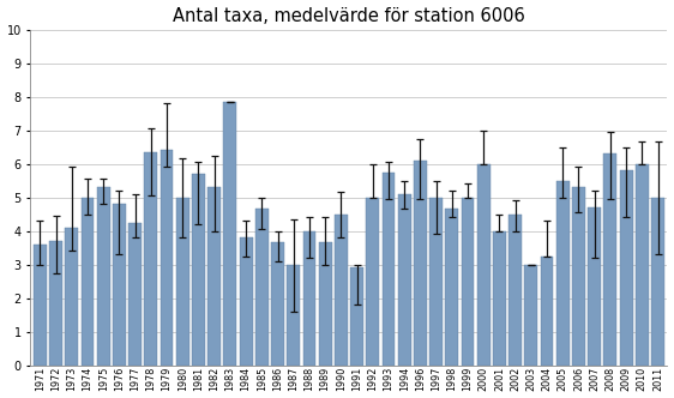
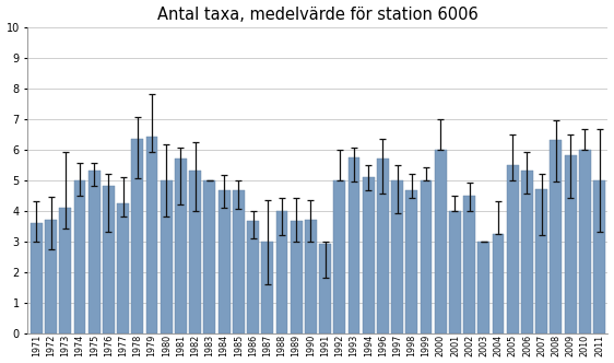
1983: 7.85 -> 5.00
1984: 3.80 -> 4.65
1990: 4.50 -> 3.70
1996: 6.10 -> 5.70
